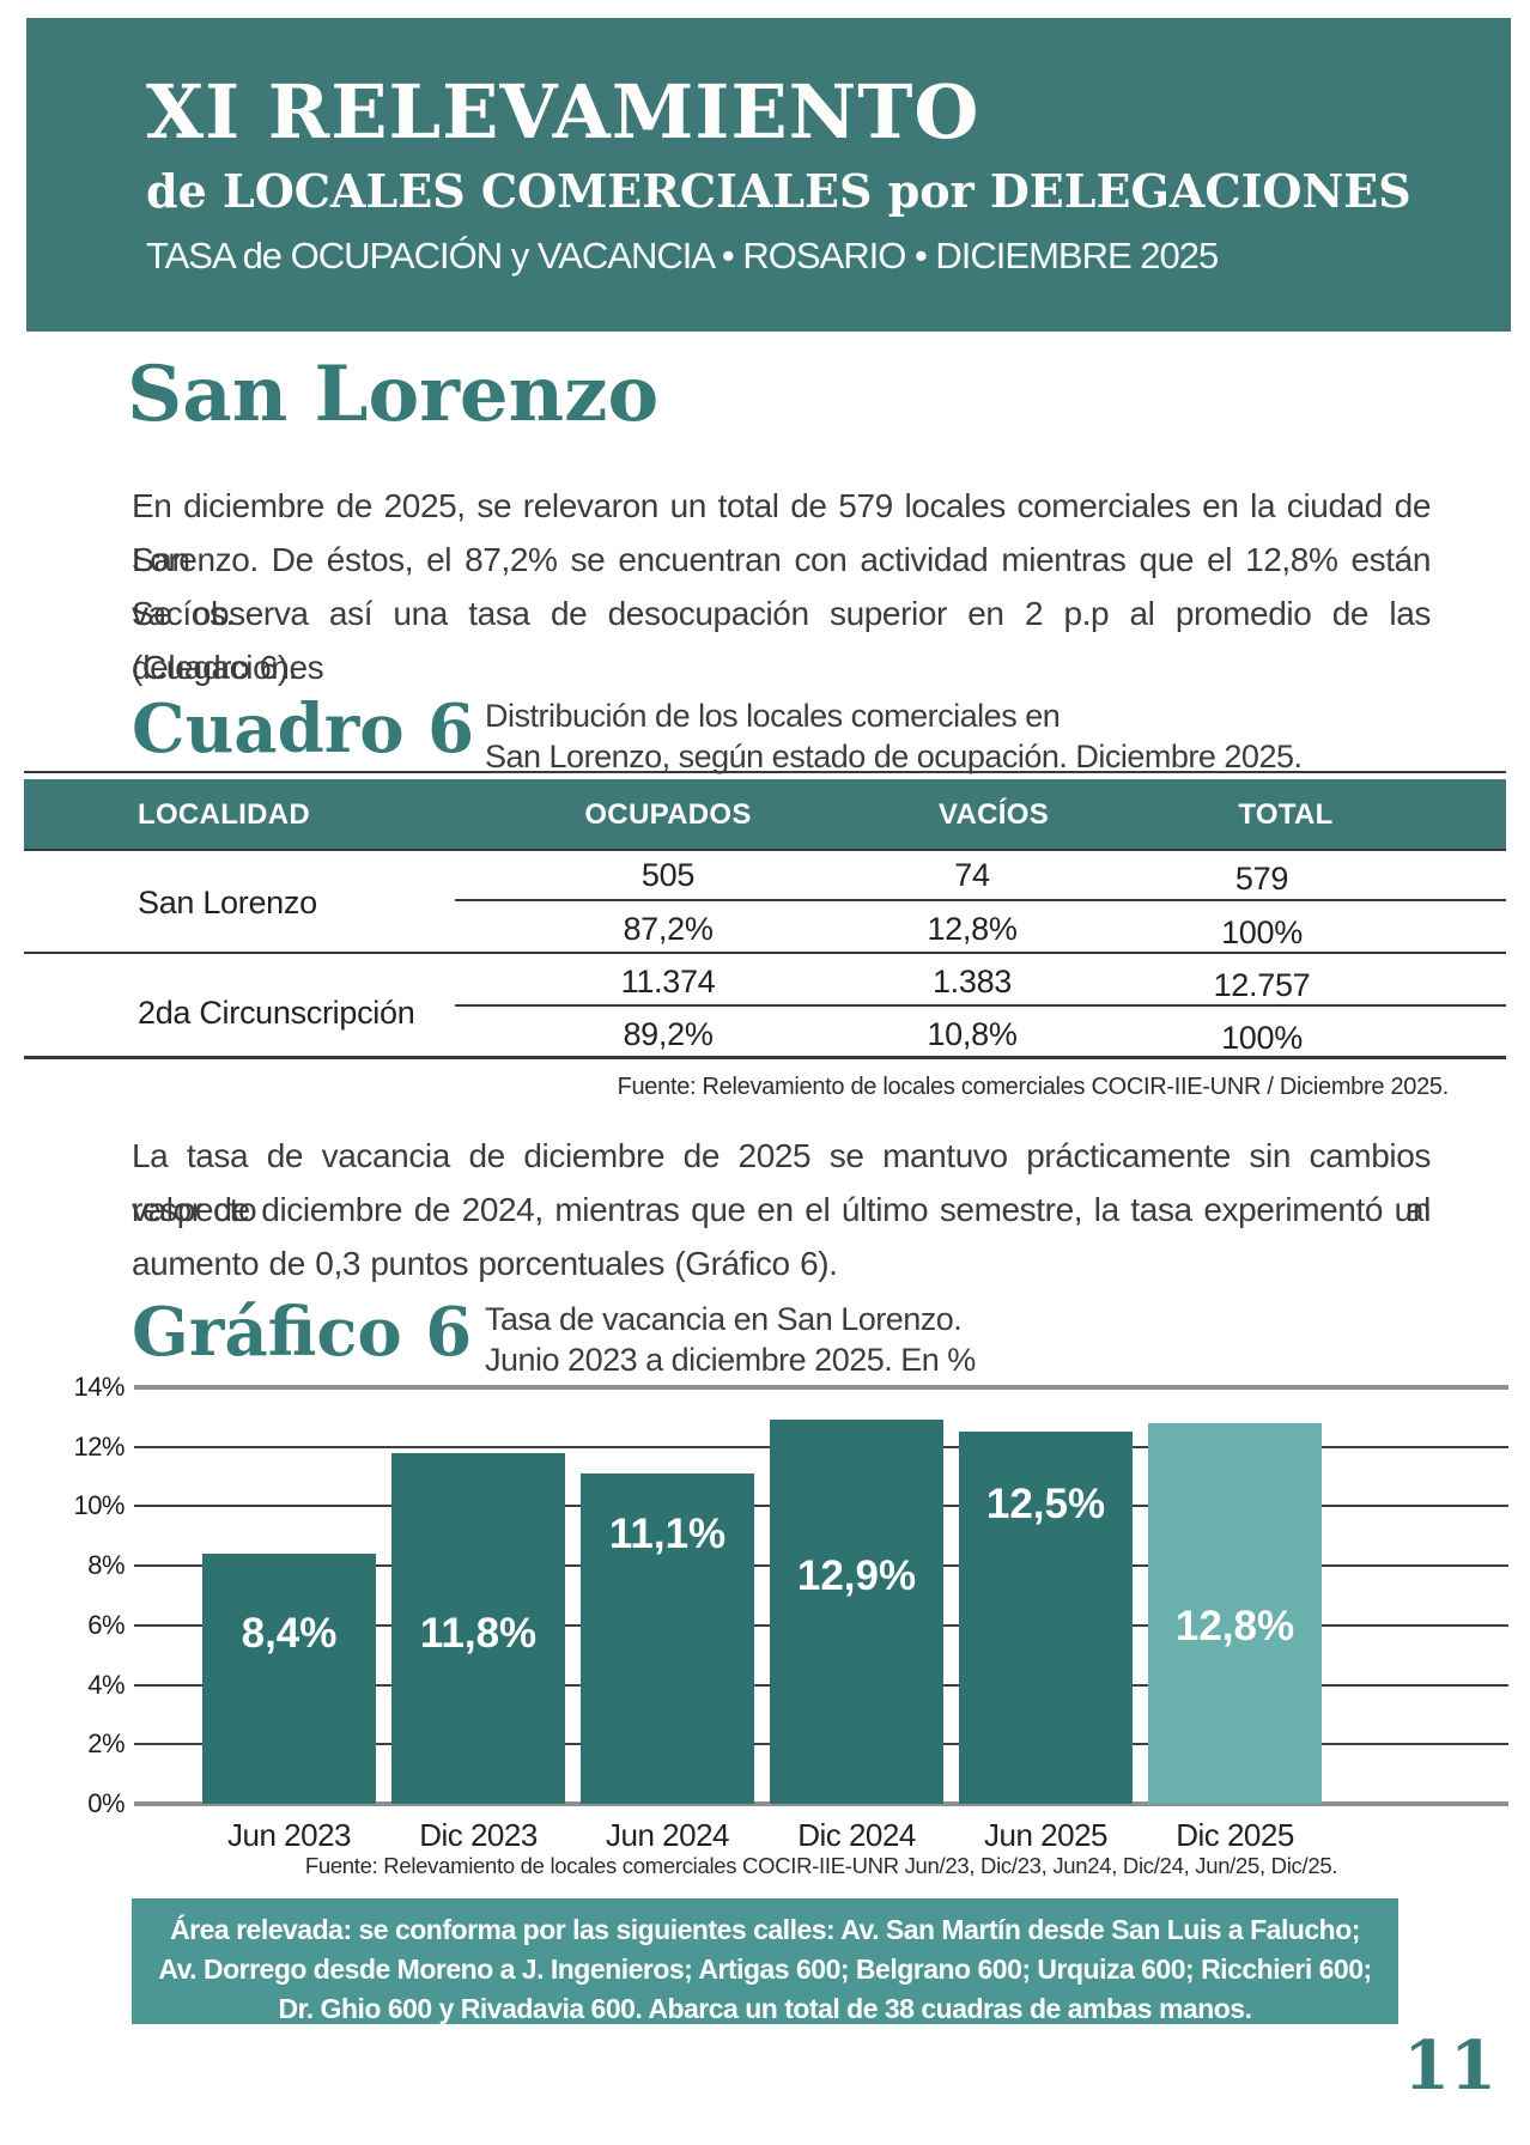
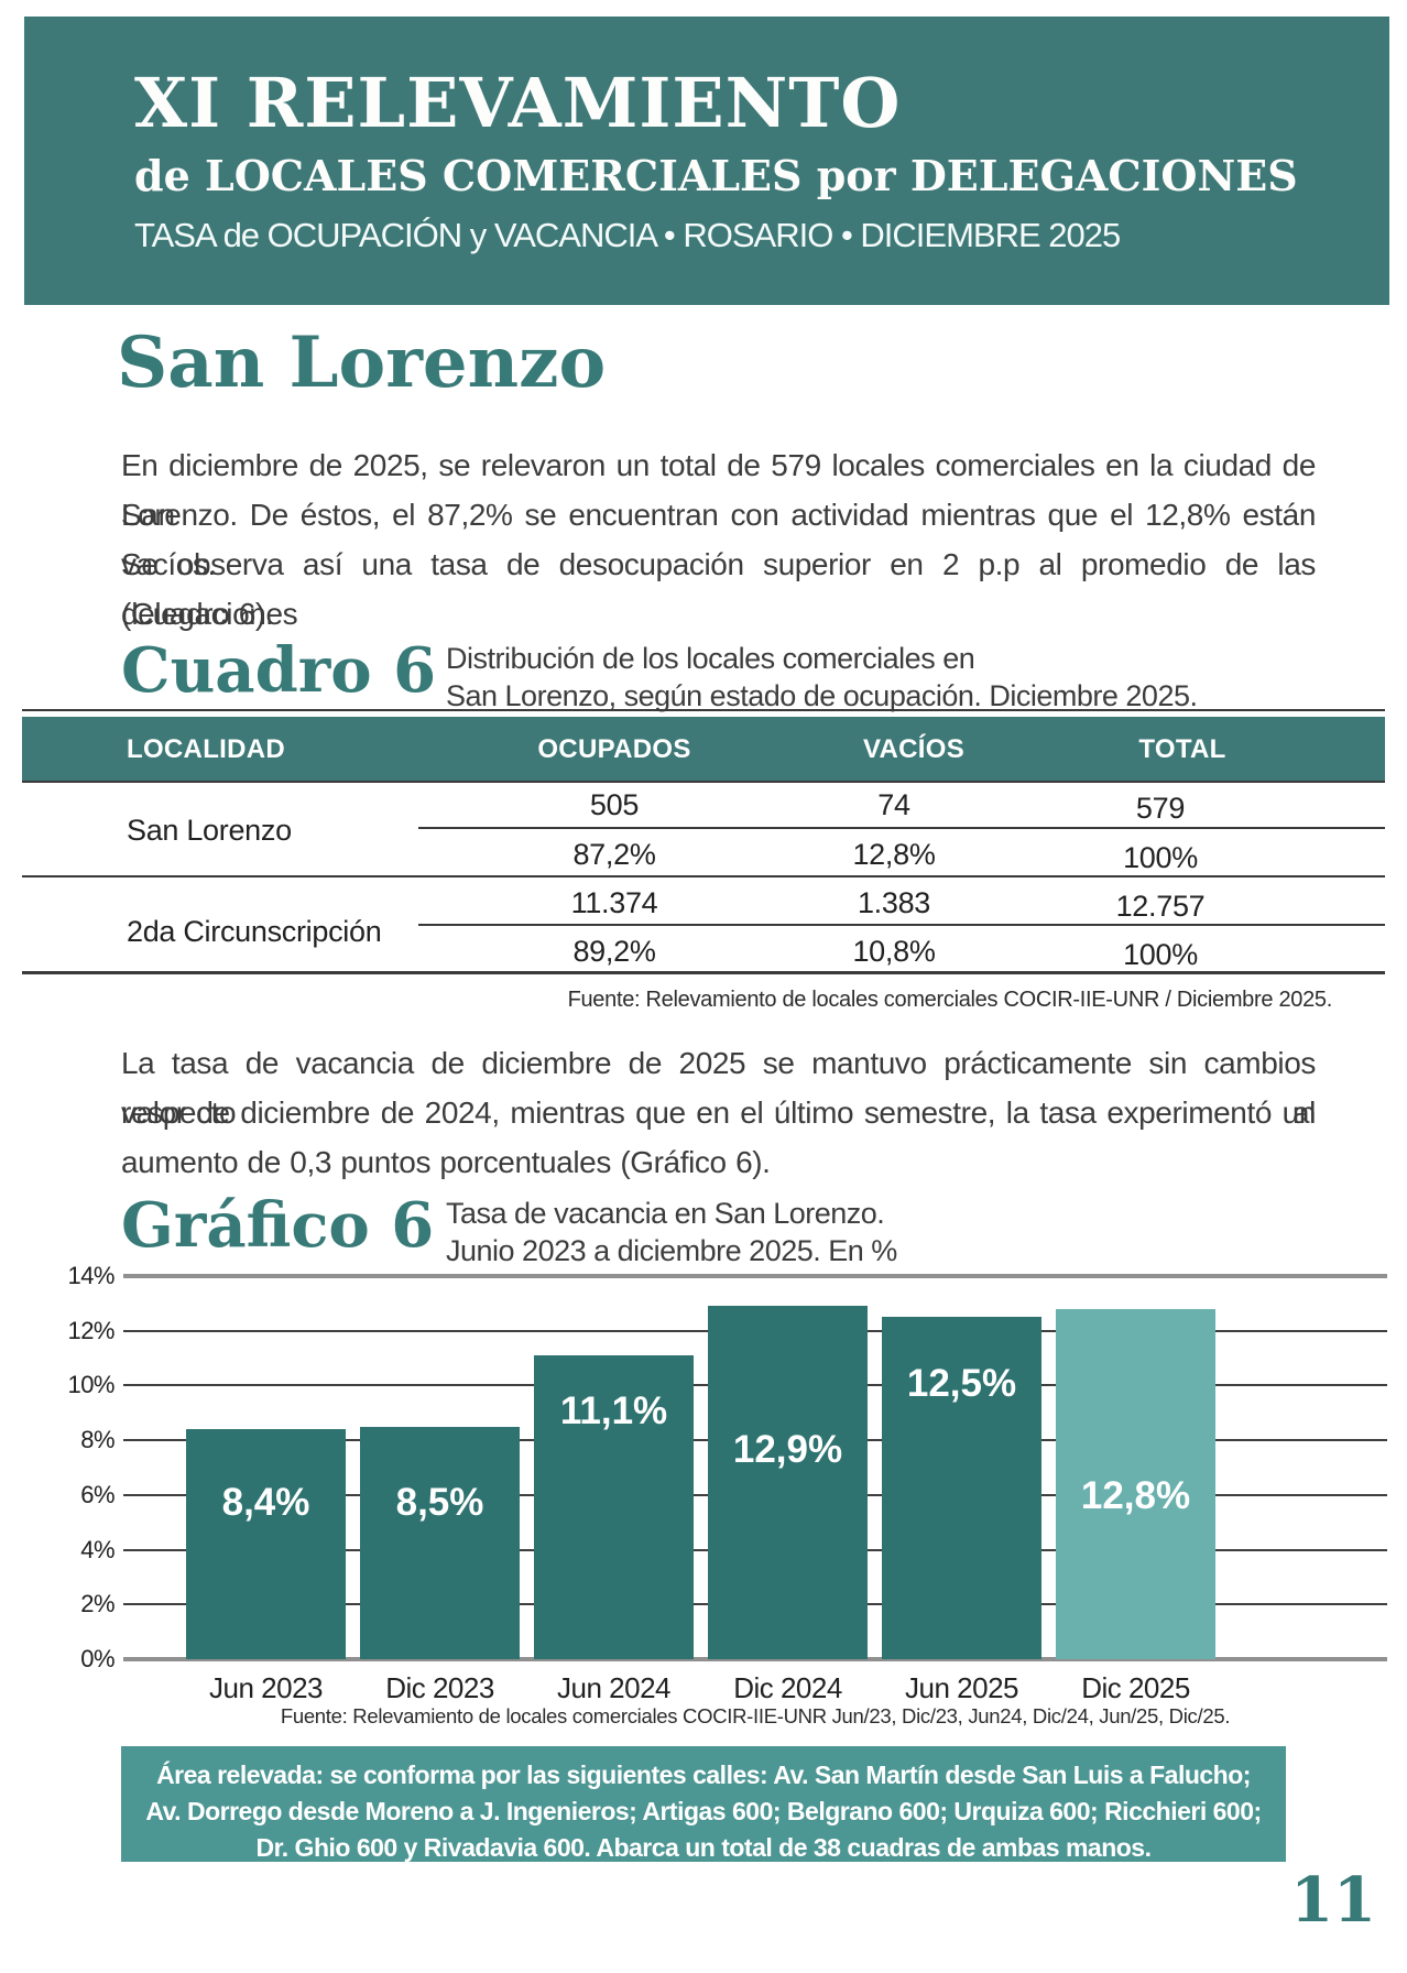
Dic 2023: 11,8% -> 8,5%
